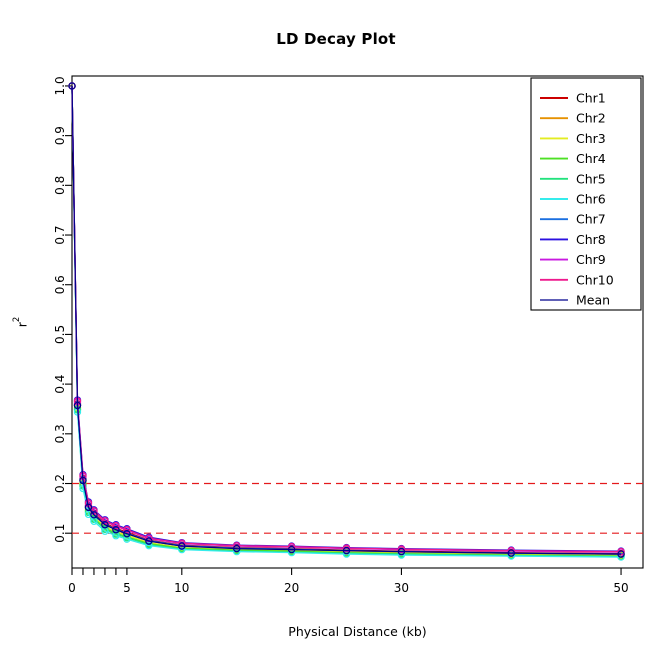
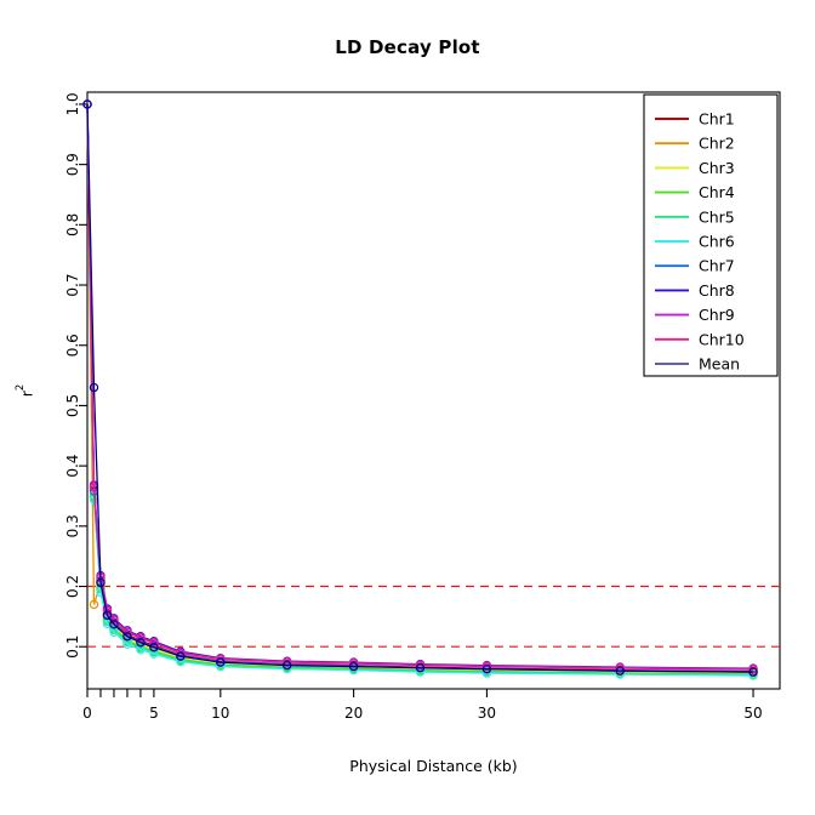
Chr2/0.5: 0.36 -> 0.17
Mean/0.5: 0.36 -> 0.53
